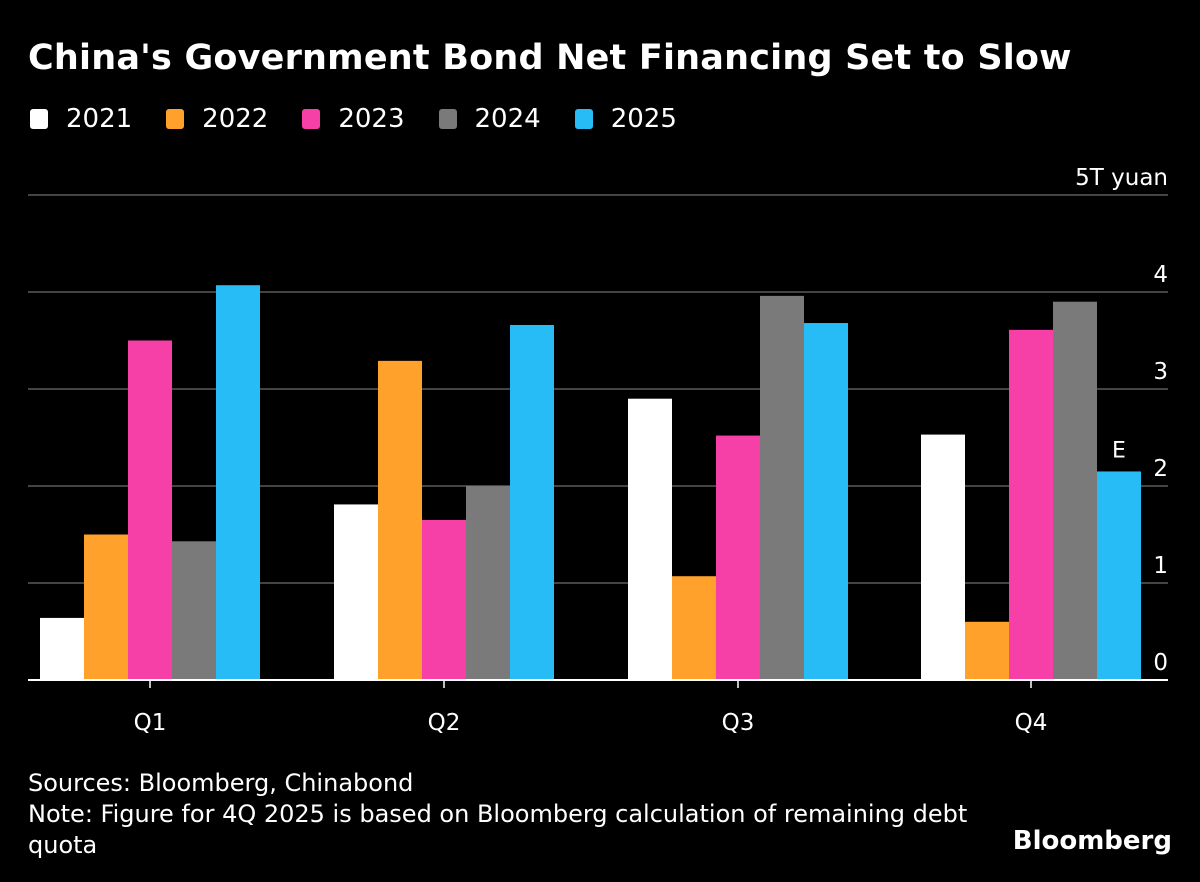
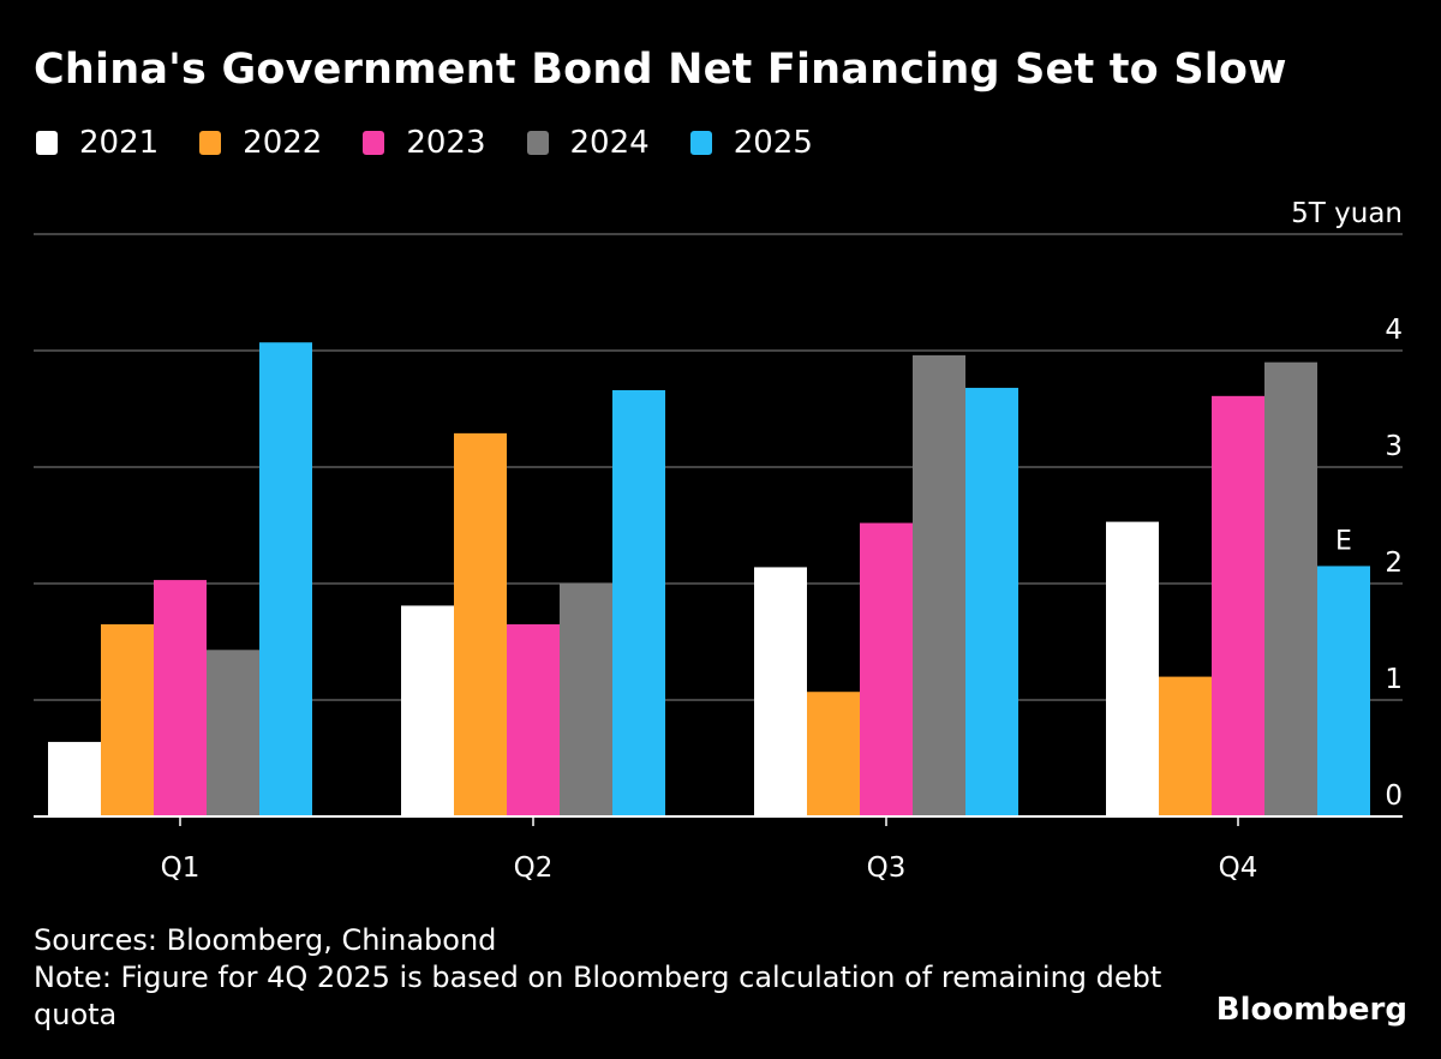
2022/Q1: 1.5 -> 1.6
2023/Q1: 3.5 -> 2.0
2021/Q3: 2.9 -> 2.1
2022/Q4: 0.6 -> 1.2
